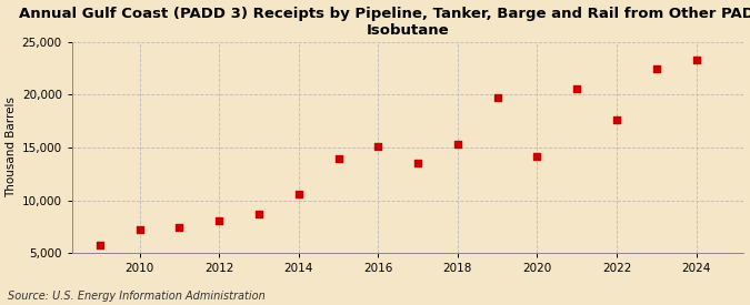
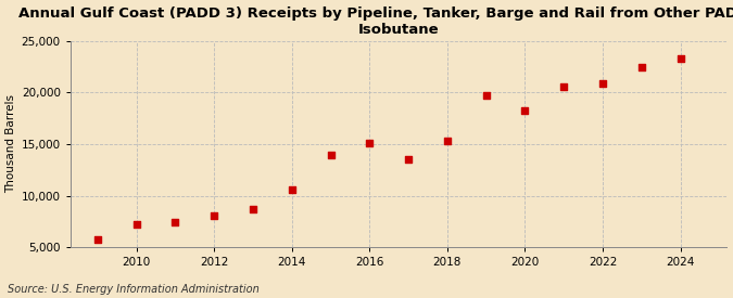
2020: 14,200 -> 18,200
2022: 17,600 -> 20,900
